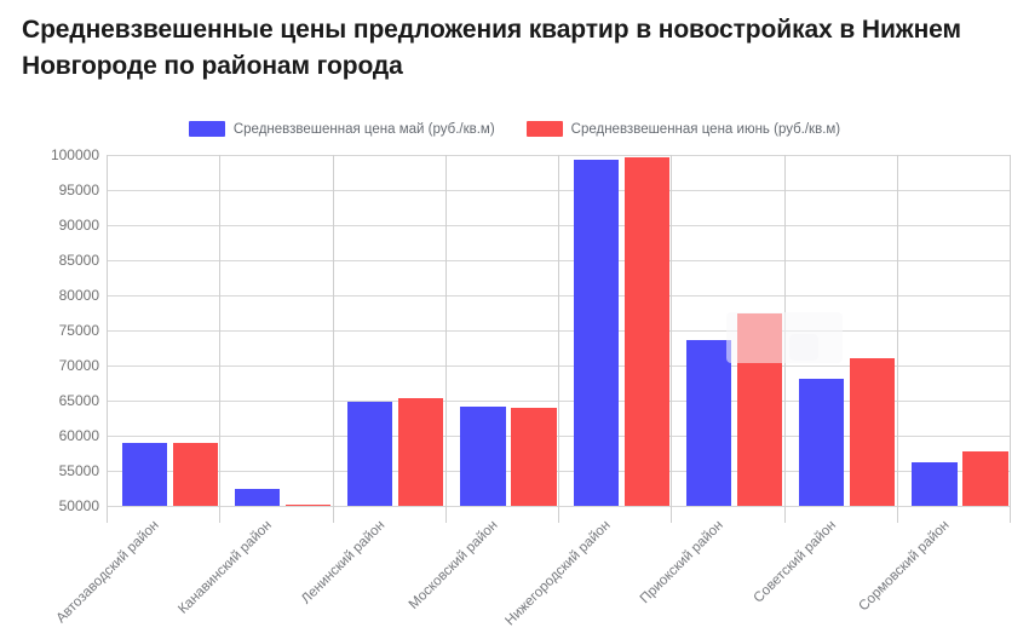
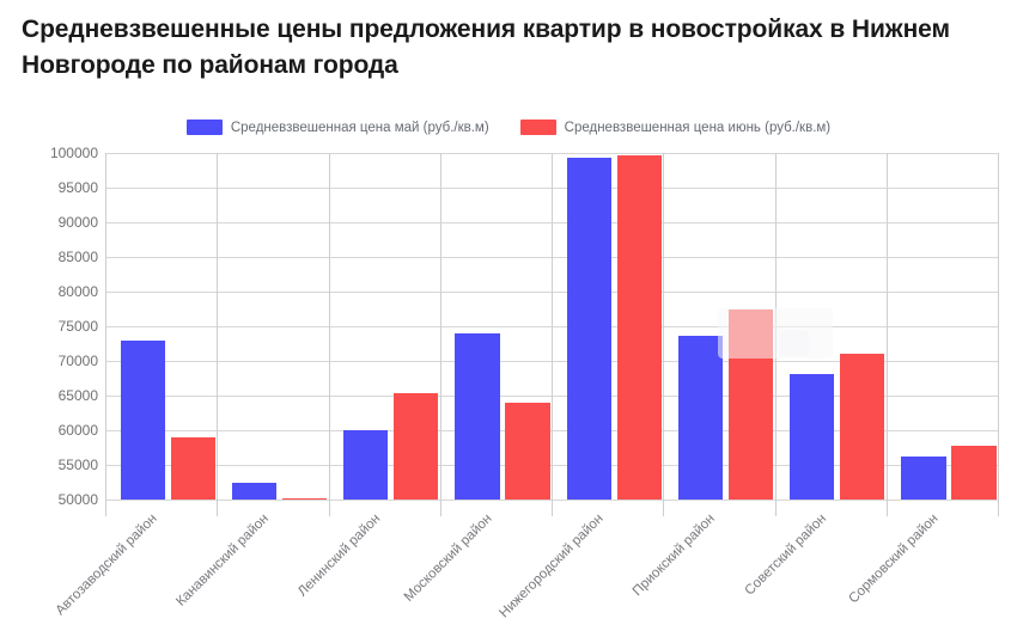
Средневзвешенная цена май (руб./кв.м)/Автозаводский район: 59000 -> 73000
Средневзвешенная цена май (руб./кв.м)/Ленинский район: 65000 -> 60000
Средневзвешенная цена май (руб./кв.м)/Московский район: 64000 -> 74000
